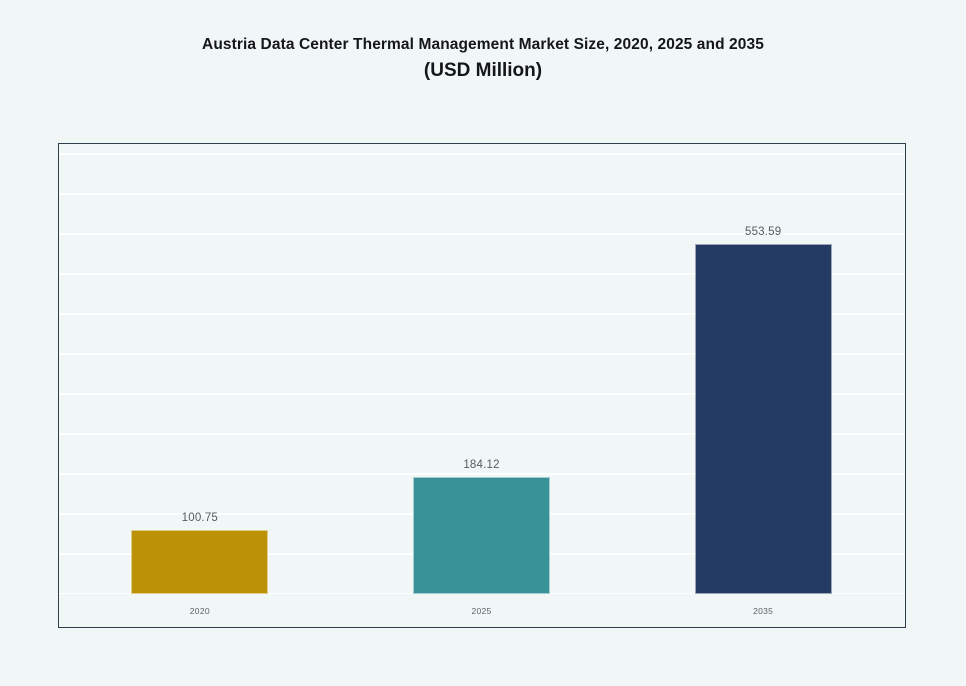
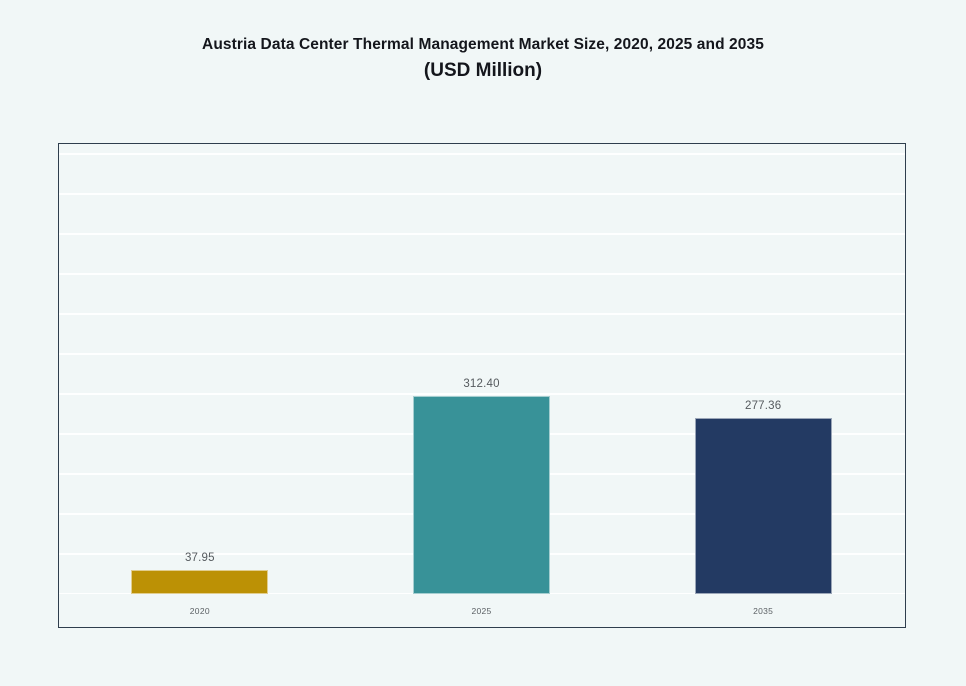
2020: 100.75 -> 37.95
2025: 184.12 -> 312.40
2035: 553.59 -> 277.36
